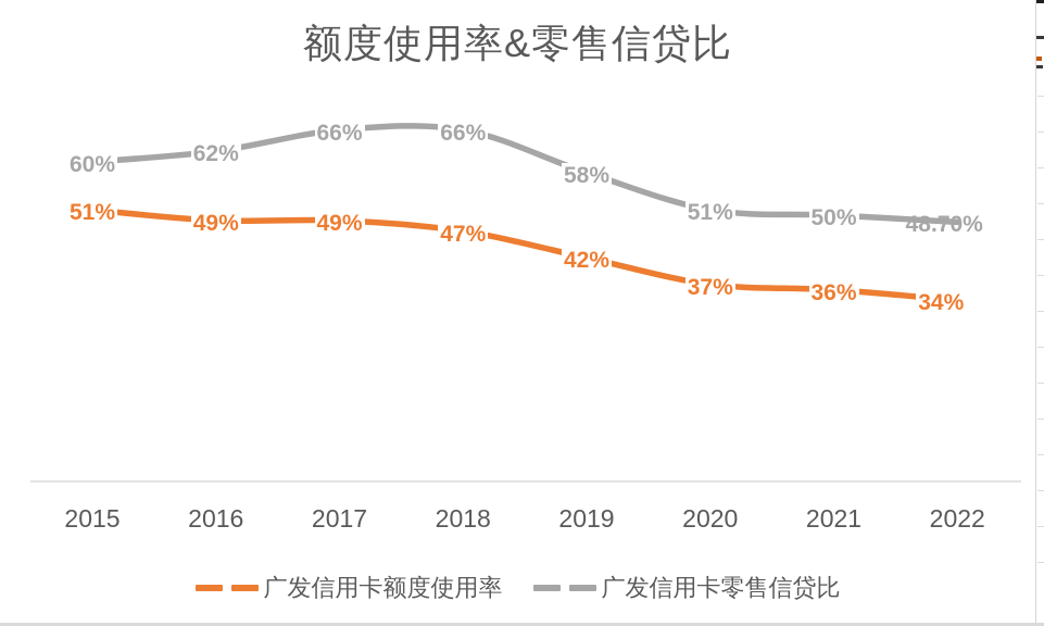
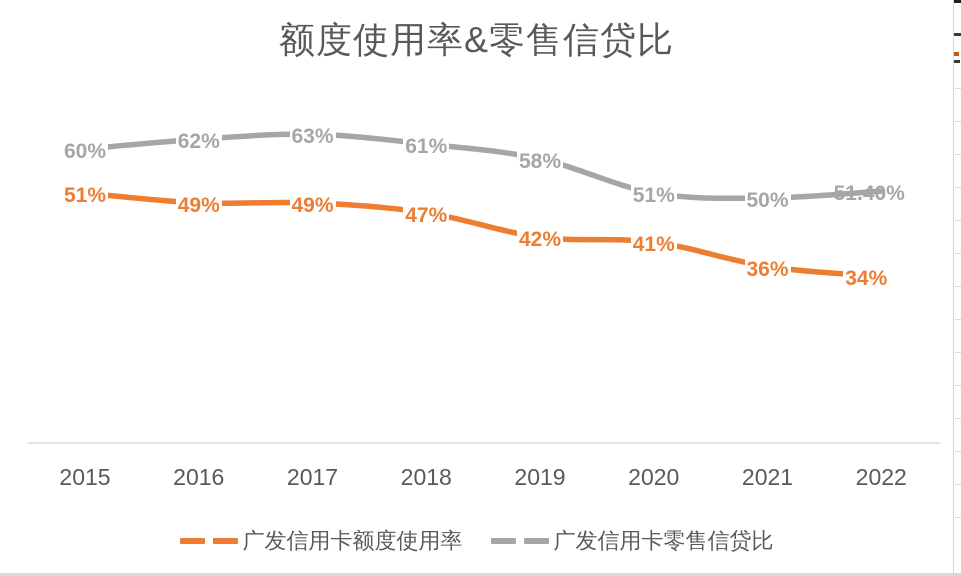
广发信用卡零售信贷比/2017: 66% -> 63%
广发信用卡零售信贷比/2018: 66% -> 61%
广发信用卡额度使用率/2020: 37% -> 41%
广发信用卡零售信贷比/2022: 48.70% -> 51.40%
